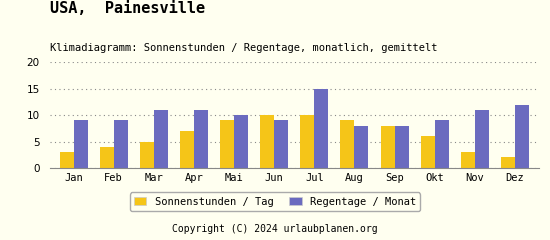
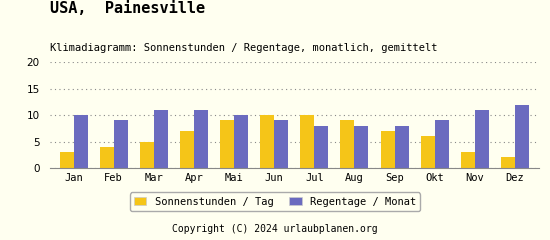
Regentage / Monat/Jan: 9 -> 10
Regentage / Monat/Jul: 15 -> 8
Sonnenstunden / Tag/Sep: 8 -> 7
